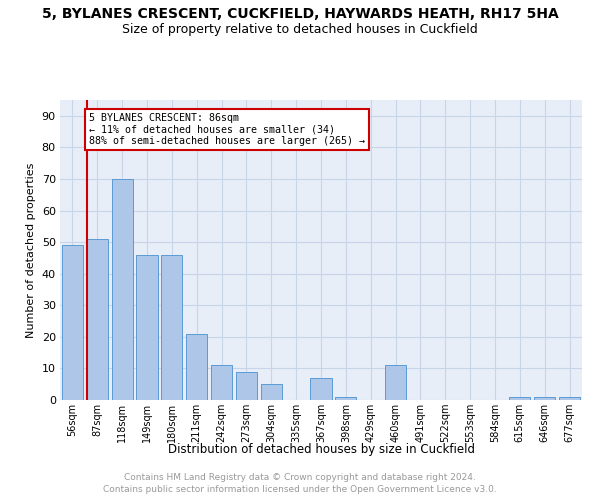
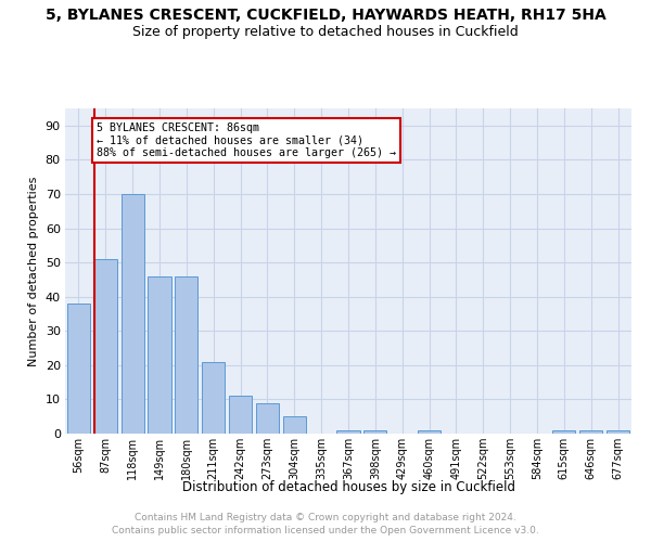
56sqm: 49 -> 38
367sqm: 7 -> 1
460sqm: 11 -> 1
